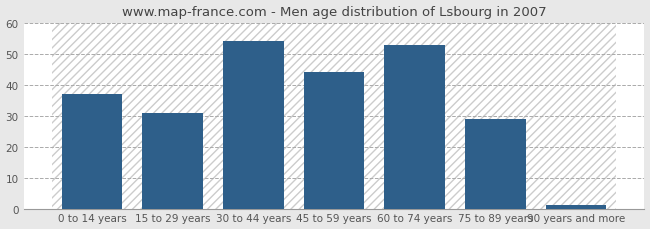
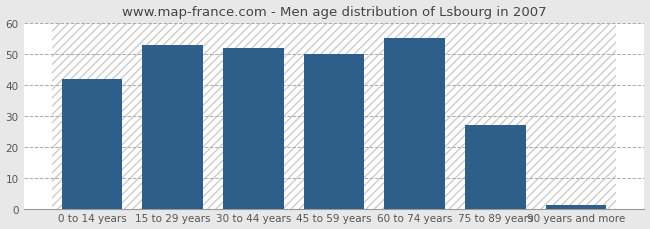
0 to 14 years: 37 -> 42
15 to 29 years: 31 -> 53
30 to 44 years: 54 -> 52
45 to 59 years: 44 -> 50
60 to 74 years: 53 -> 55
75 to 89 years: 29 -> 27
